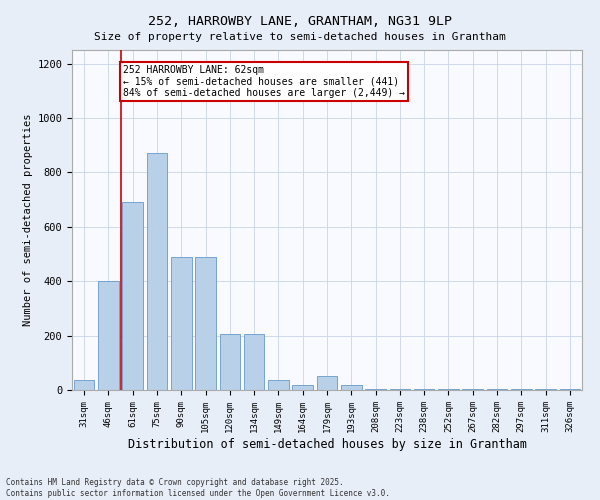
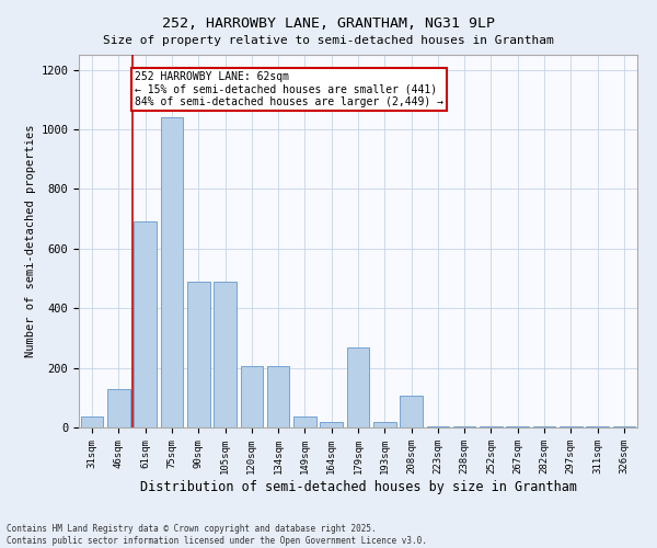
46sqm: 400 -> 130
75sqm: 870 -> 1040
179sqm: 50 -> 270
208sqm: 5 -> 105
